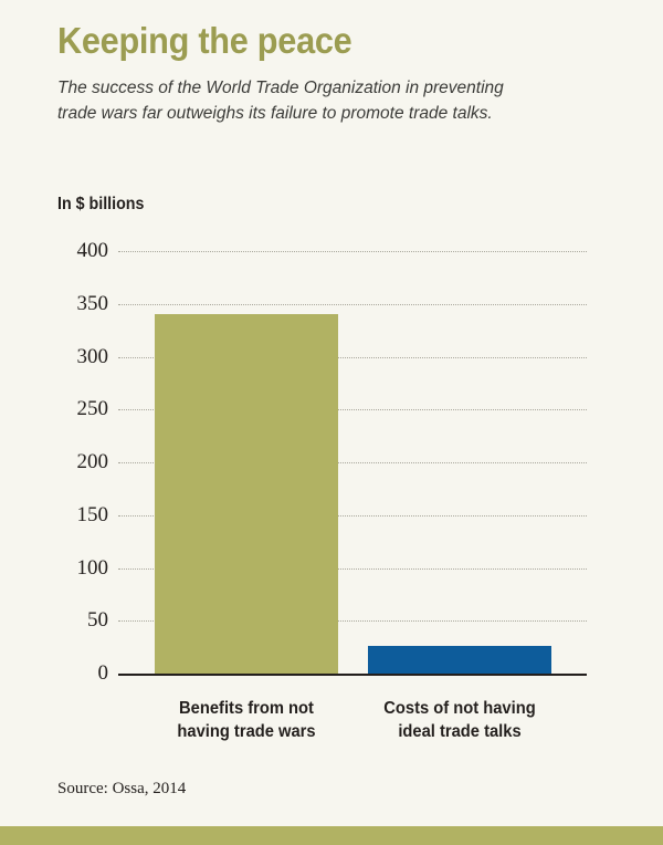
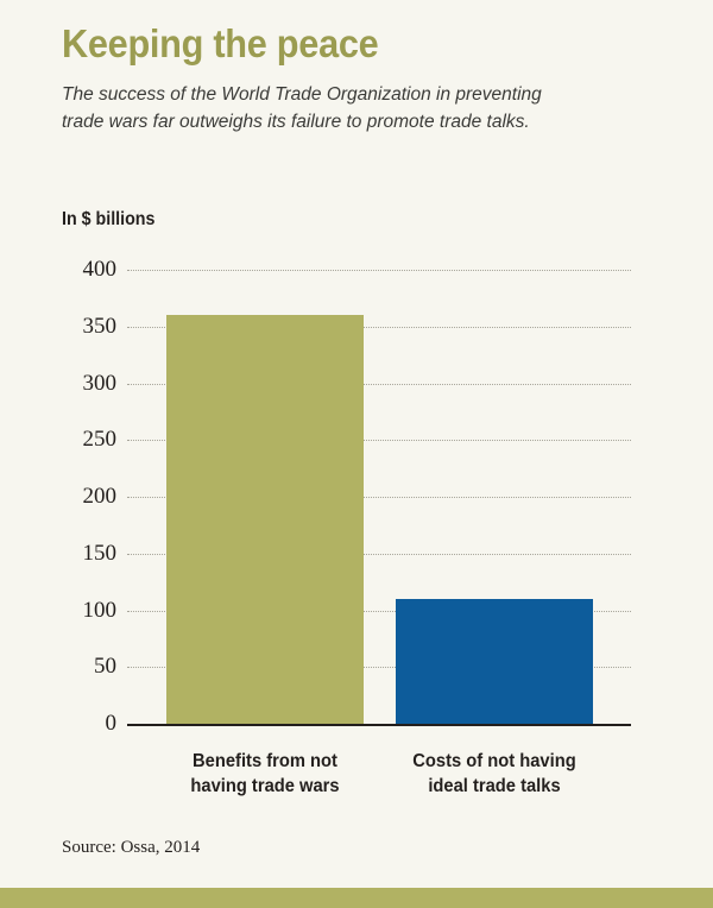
Benefits from not having trade wars: 340 -> 360
Costs of not having ideal trade talks: 30 -> 110
